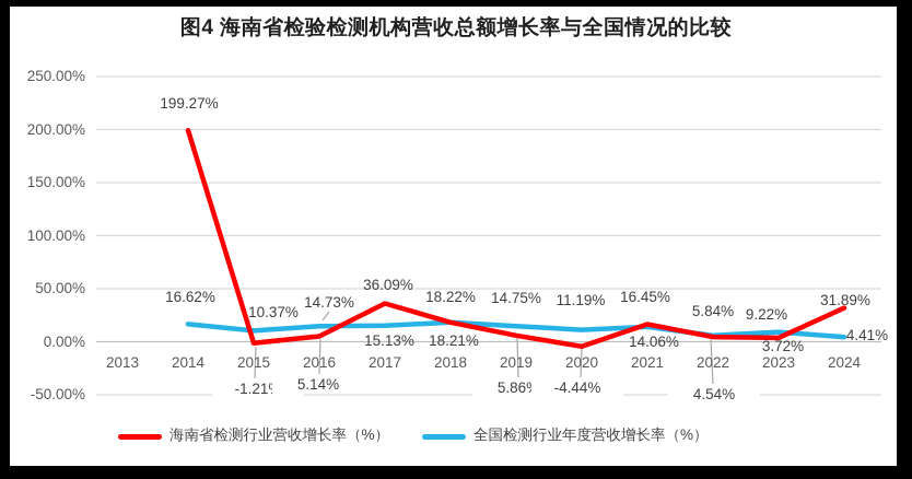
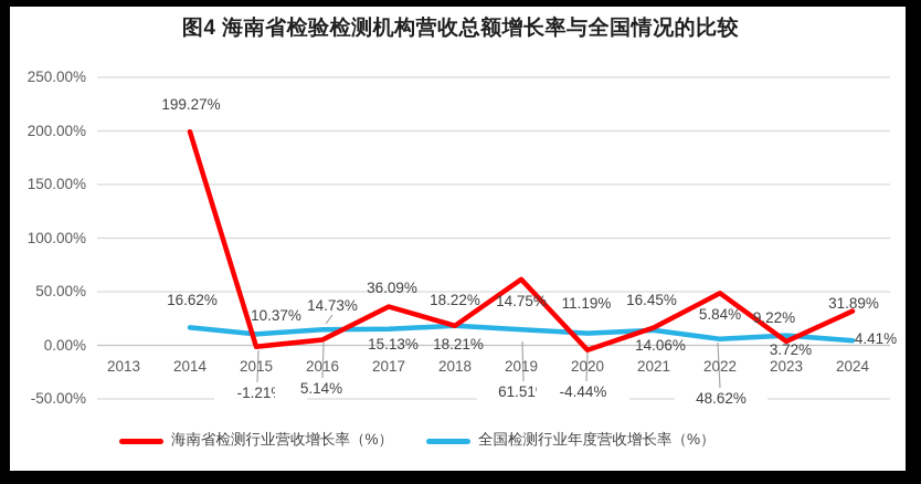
海南省检测行业营收增长率（%）/2019: 5.86% -> 61.51%
海南省检测行业营收增长率（%）/2022: 4.54% -> 48.62%
